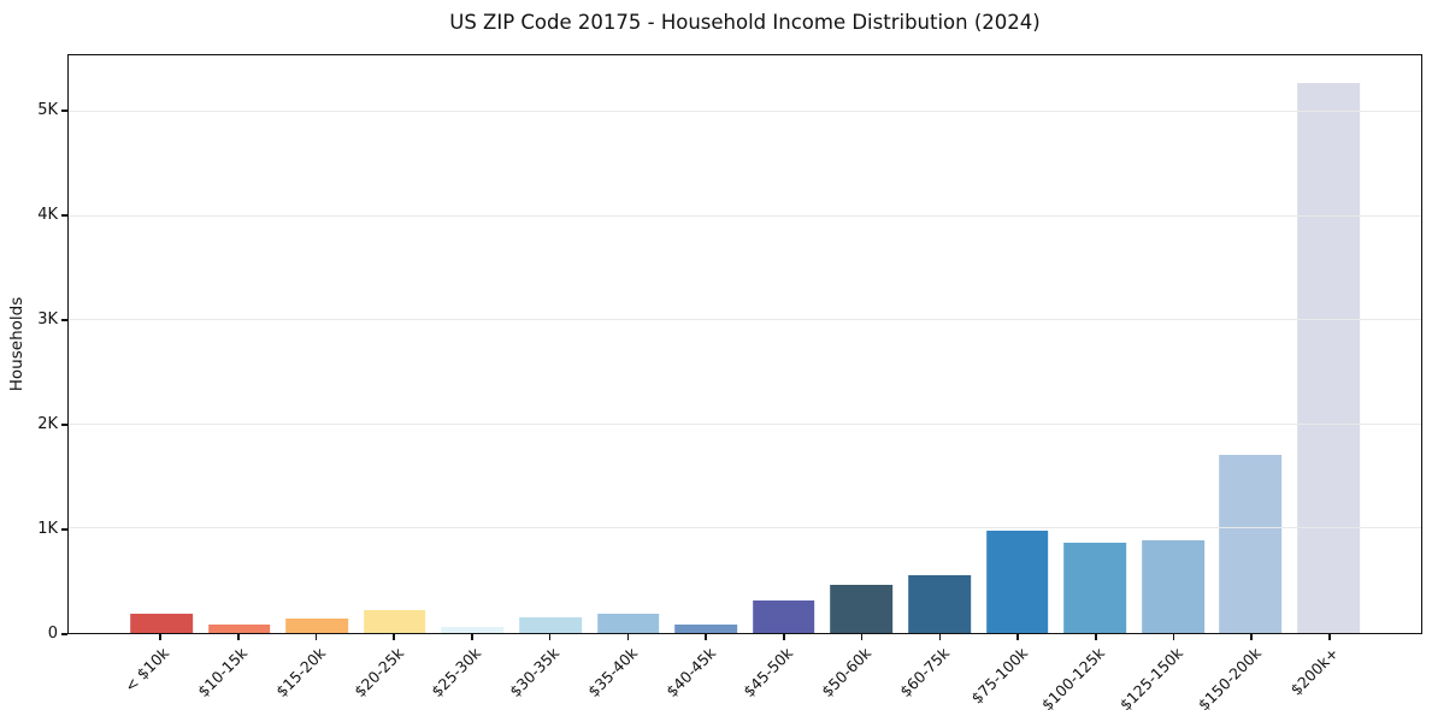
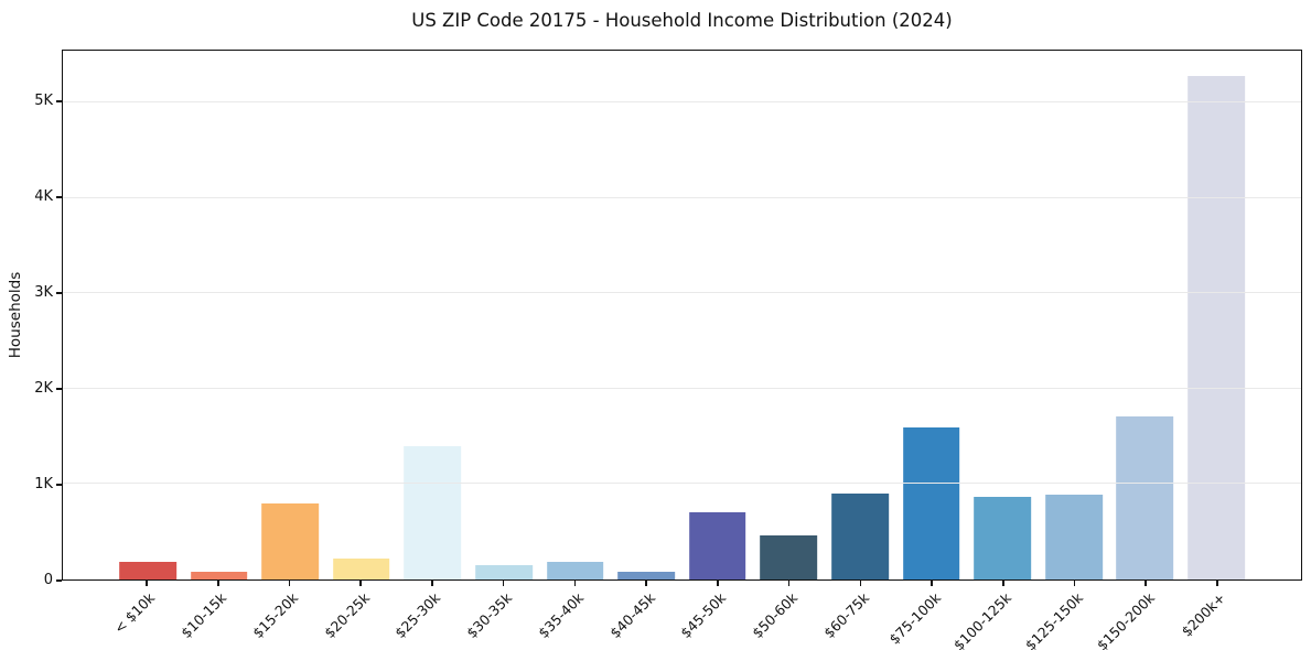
$15-20k: 0.1K -> 0.8K
$25-30k: 0.1K -> 1.4K
$45-50k: 0.3K -> 0.7K
$60-75k: 0.6K -> 0.9K
$75-100k: 1.0K -> 1.6K
